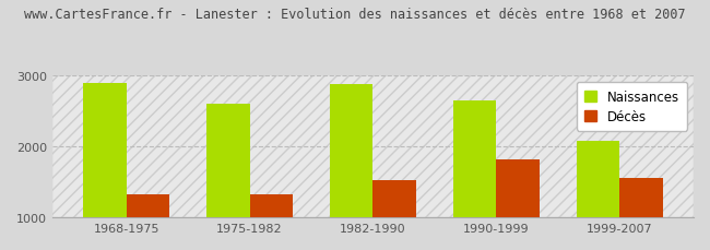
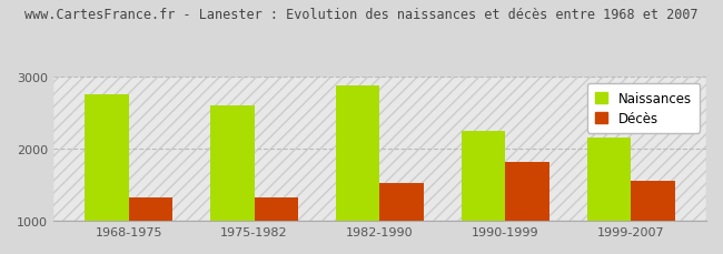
Naissances/1968-1975: 2900 -> 2760
Naissances/1990-1999: 2640 -> 2240
Naissances/1999-2007: 2080 -> 2160
